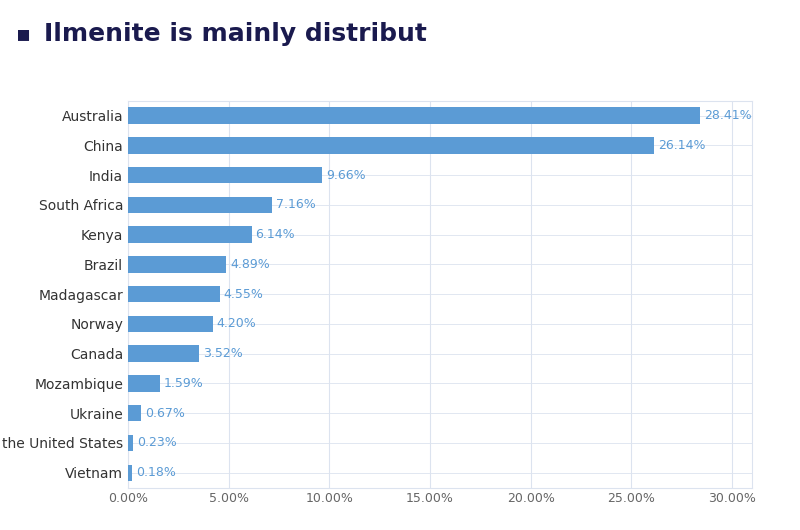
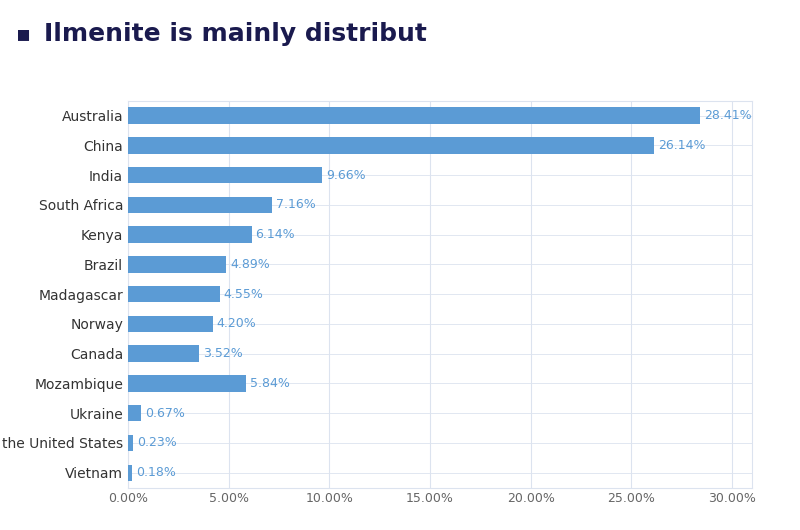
Mozambique: 1.59% -> 5.84%
